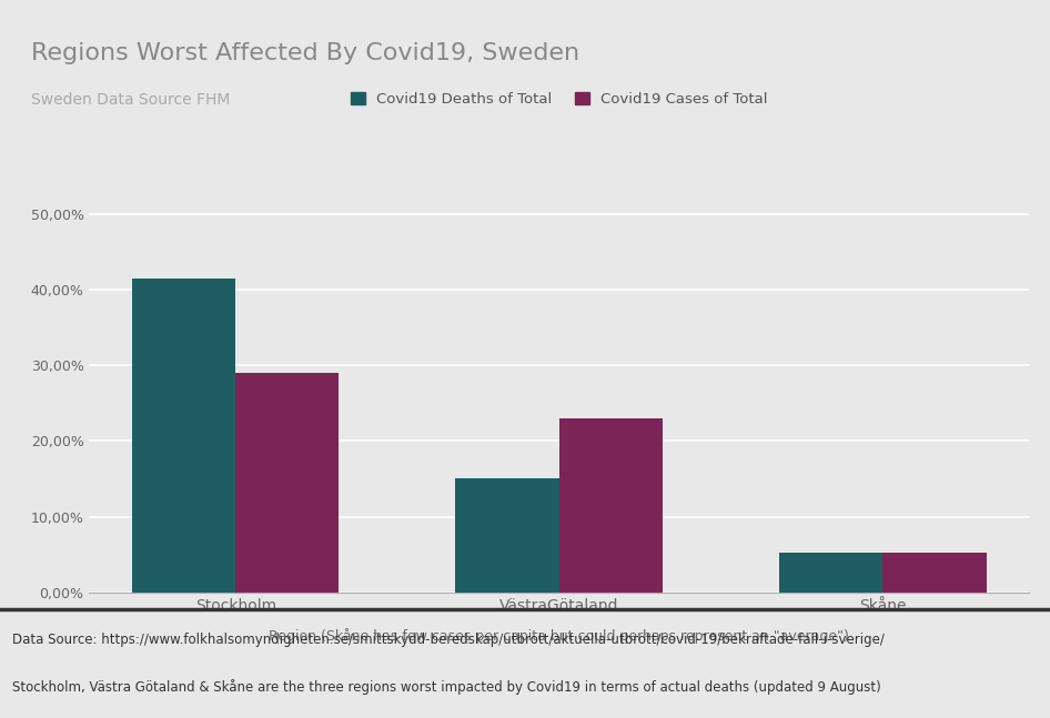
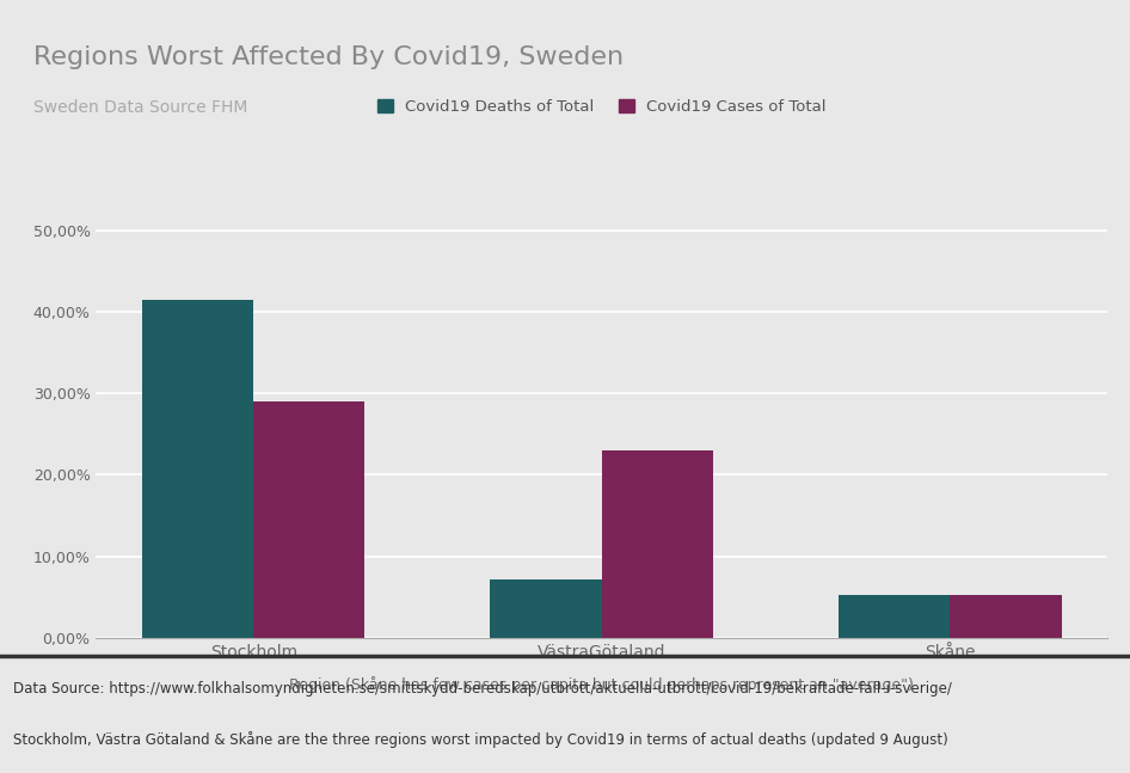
Covid19 Deaths of Total/VästraGötaland: 15,0% -> 7,2%
